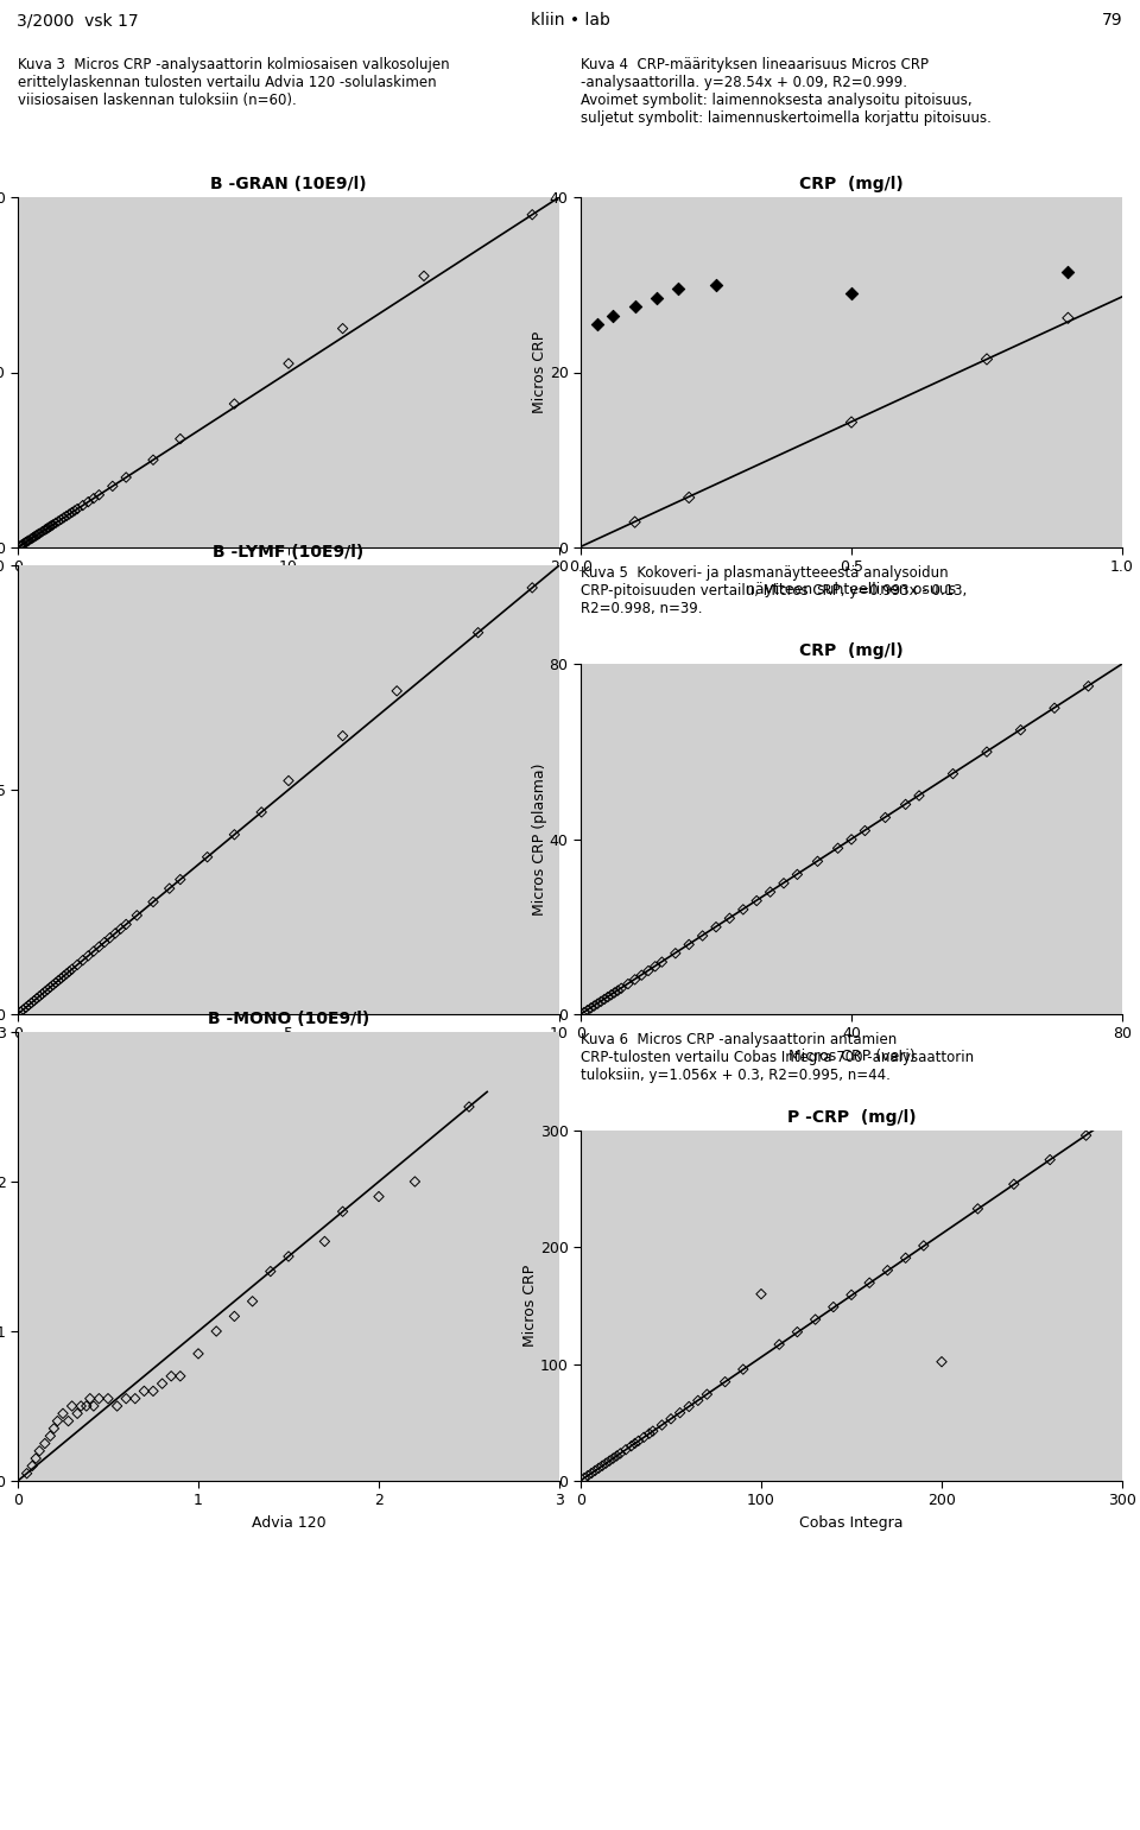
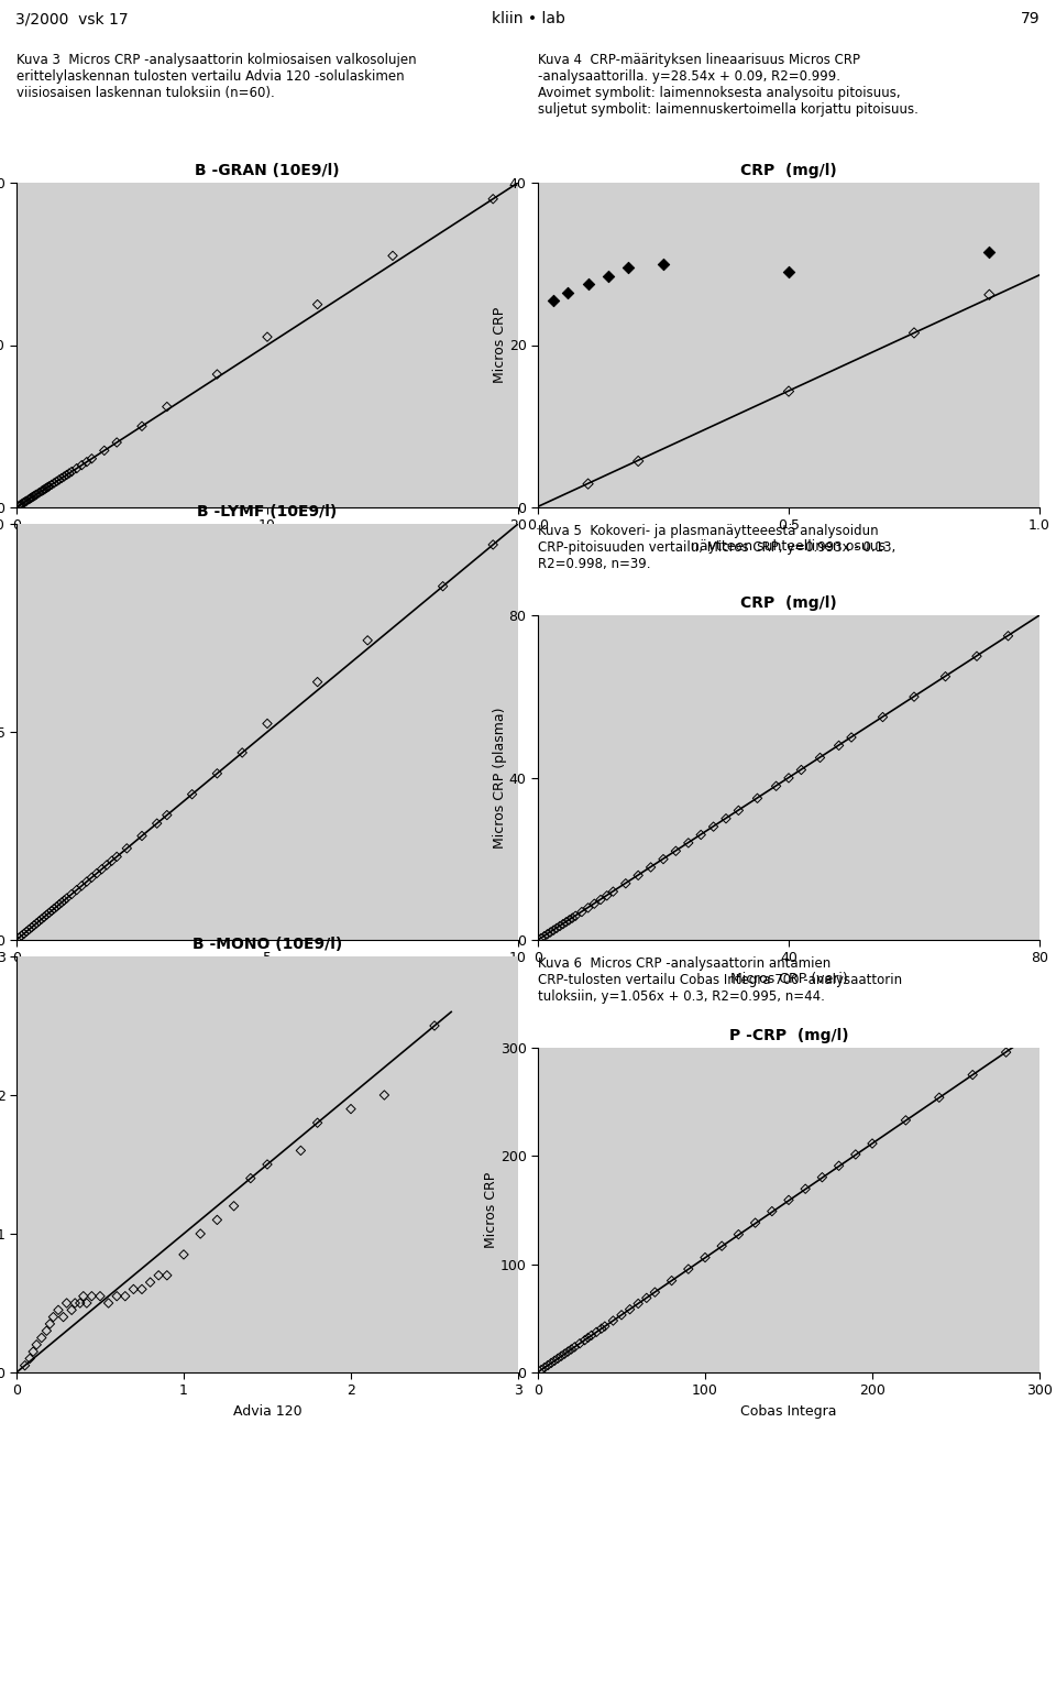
P -CRP (mg/l)/100: 160 -> 106
P -CRP (mg/l)/200: 102 -> 212
